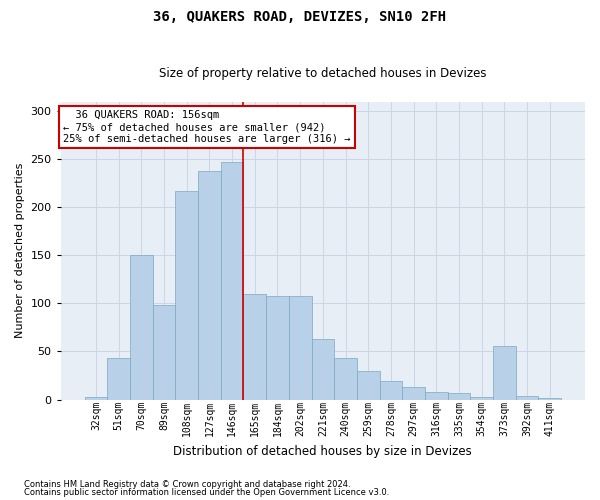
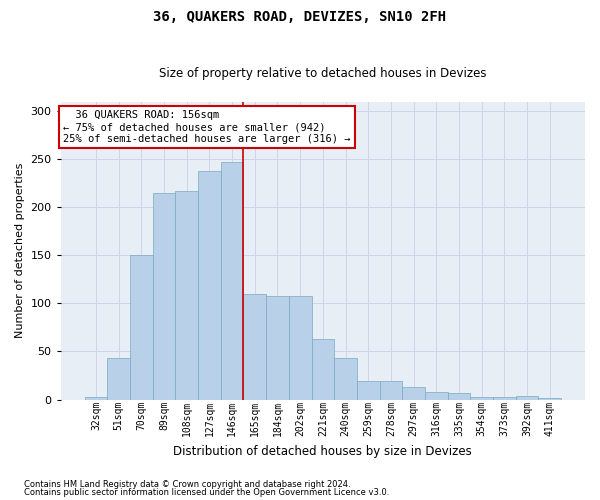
89sqm: 98 -> 215
259sqm: 30 -> 19
373sqm: 56 -> 3
